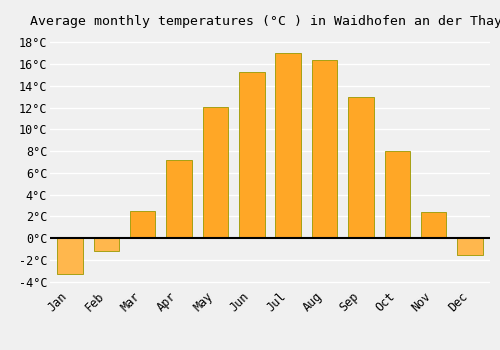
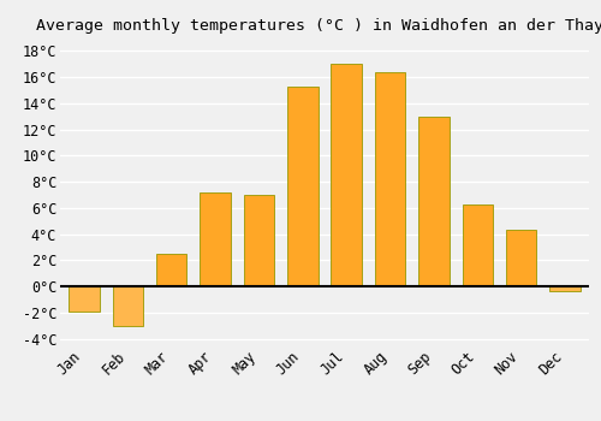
Jan: -3.3°C -> -1.9°C
Feb: -1.2°C -> -3.0°C
May: 12.1°C -> 7.0°C
Oct: 8.0°C -> 6.3°C
Nov: 2.4°C -> 4.3°C
Dec: -1.6°C -> -0.4°C
